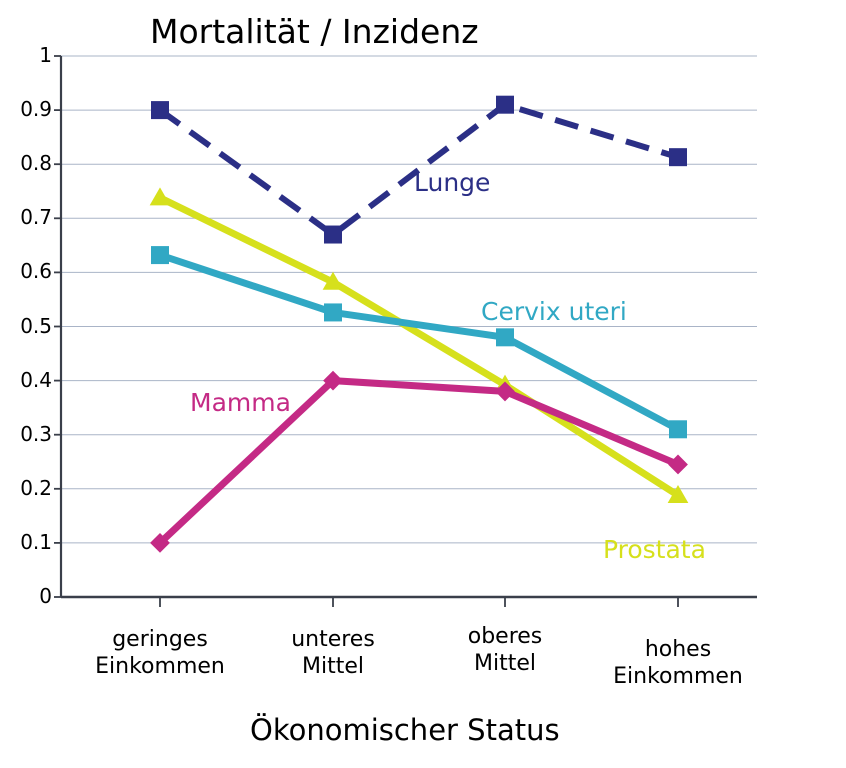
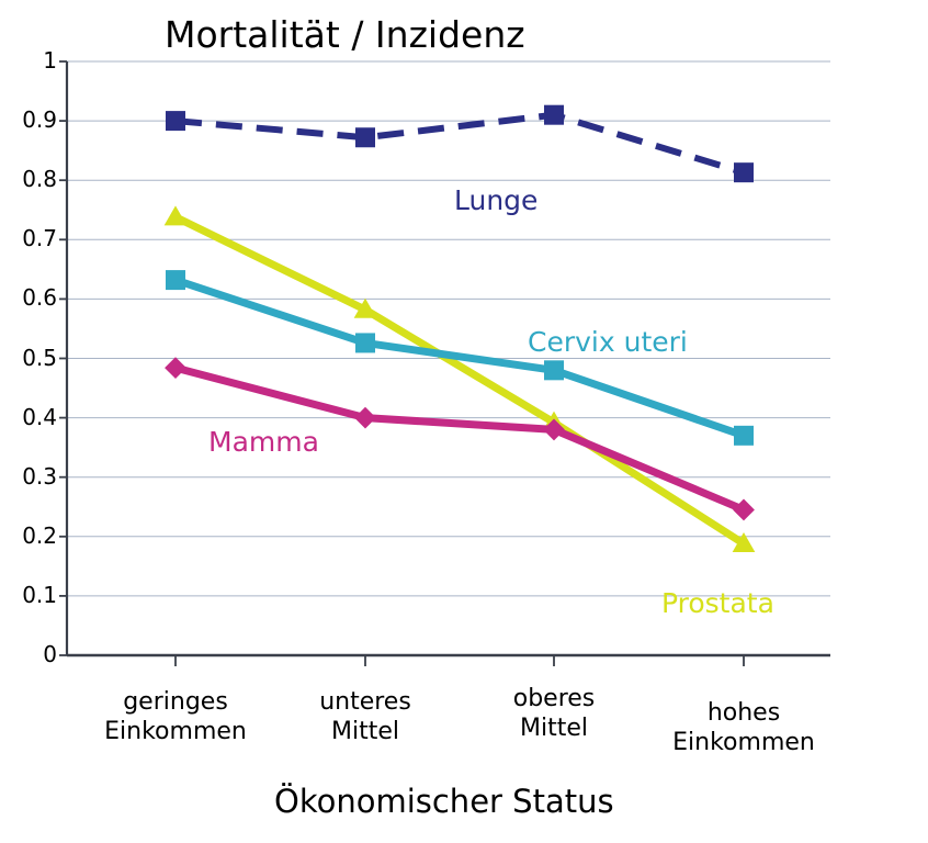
Mamma/geringes Einkommen: 0.10 -> 0.48
Lunge/unteres Mittel: 0.67 -> 0.87
Cervix uteri/hohes Einkommen: 0.31 -> 0.37
